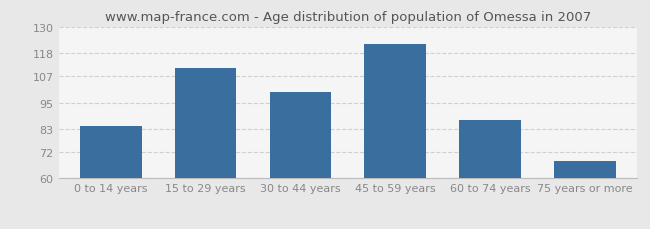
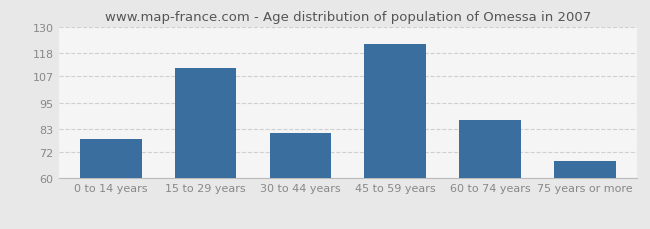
0 to 14 years: 84 -> 78
30 to 44 years: 100 -> 81
